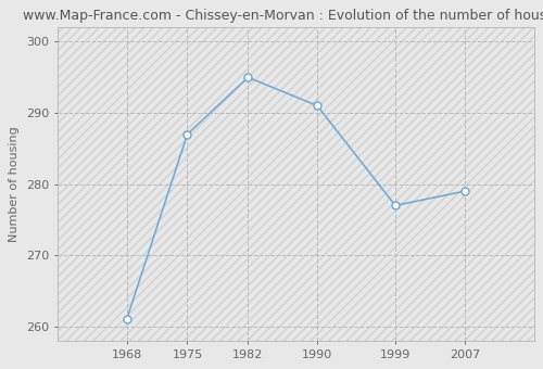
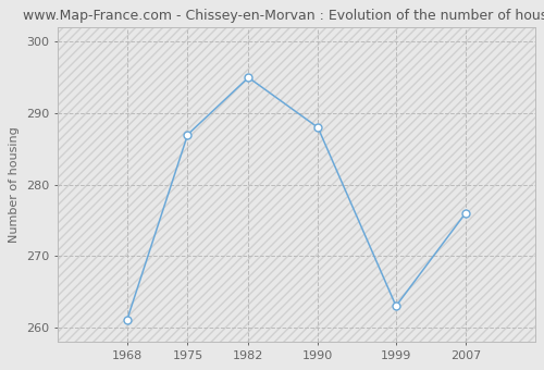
1990: 291 -> 288
1999: 277 -> 263
2007: 279 -> 276
